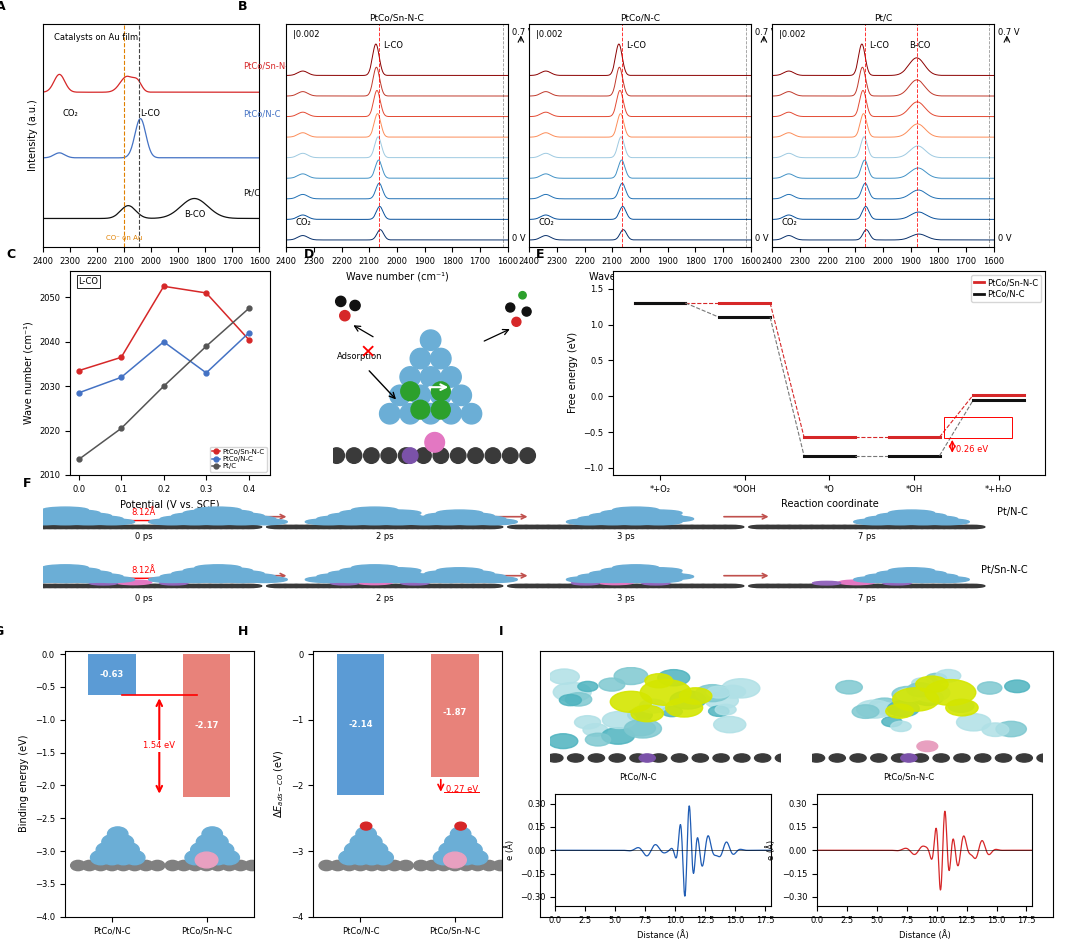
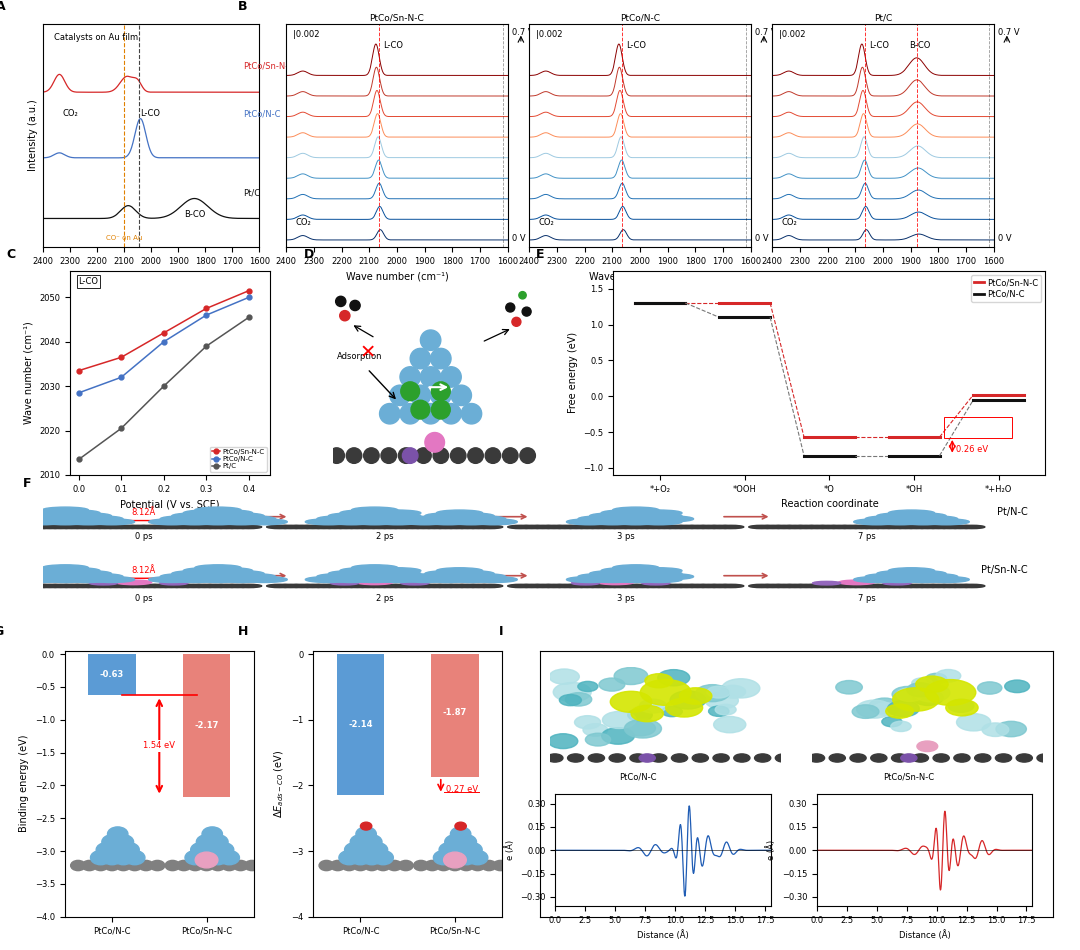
PtCo/Sn-N-C/0.2: 2052.5 -> 2042.0
PtCo/Sn-N-C/0.3: 2051.0 -> 2047.5
PtCo/N-C/0.3: 2033.0 -> 2046.0
PtCo/Sn-N-C/0.4: 2040.5 -> 2051.5
PtCo/N-C/0.4: 2042.0 -> 2050.0
Pt/C/0.4: 2047.5 -> 2045.5
